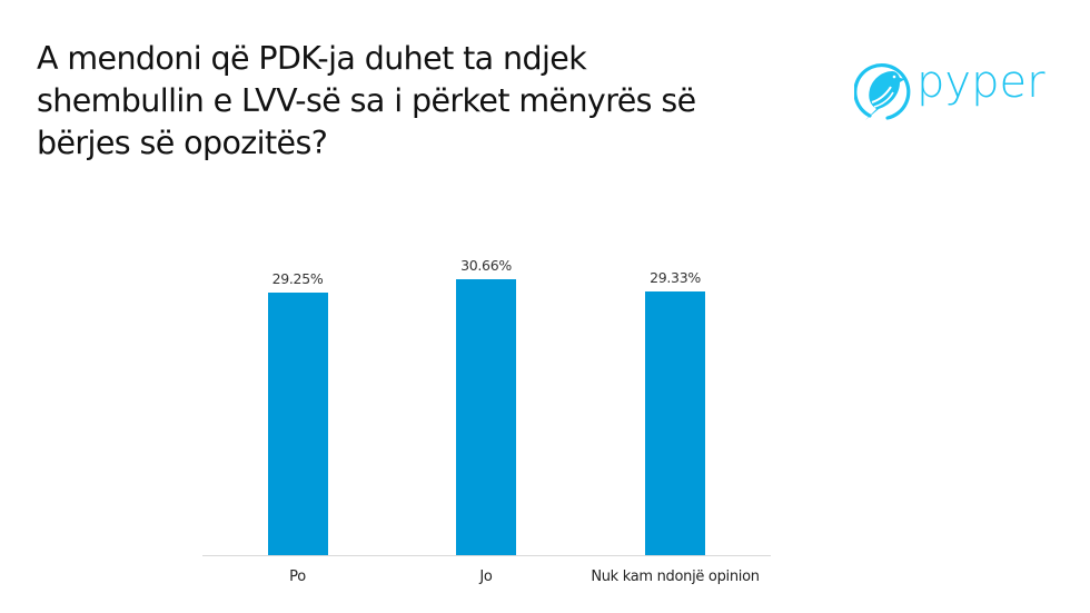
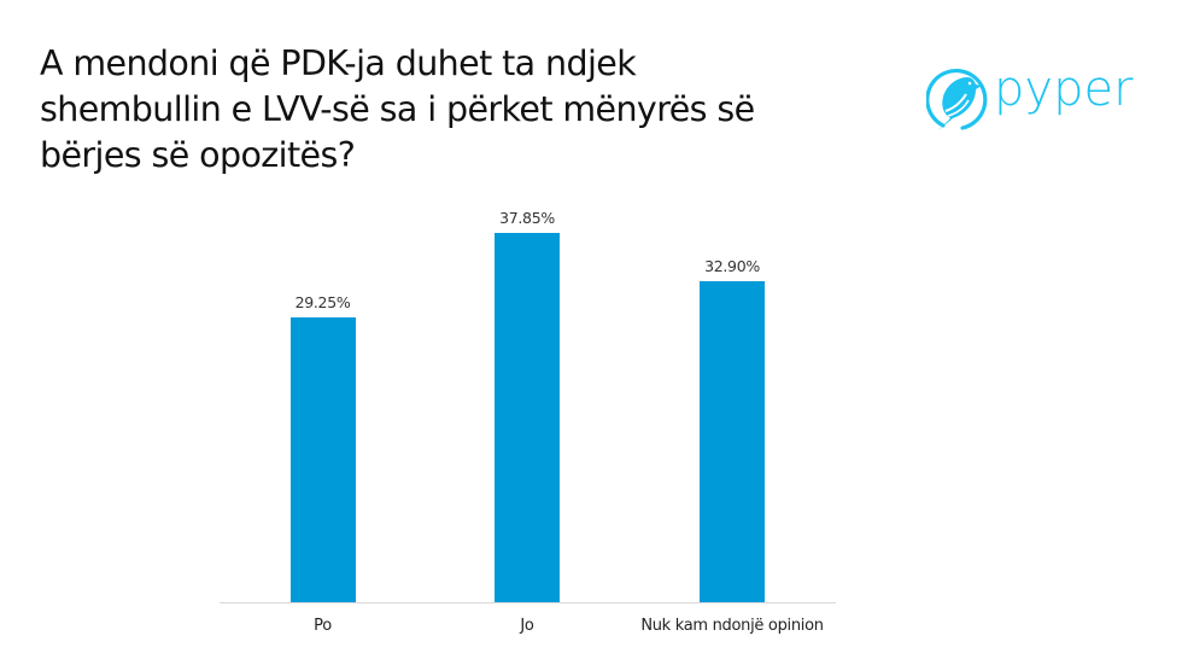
Jo: 30.66% -> 37.85%
Nuk kam ndonjë opinion: 29.33% -> 32.90%
